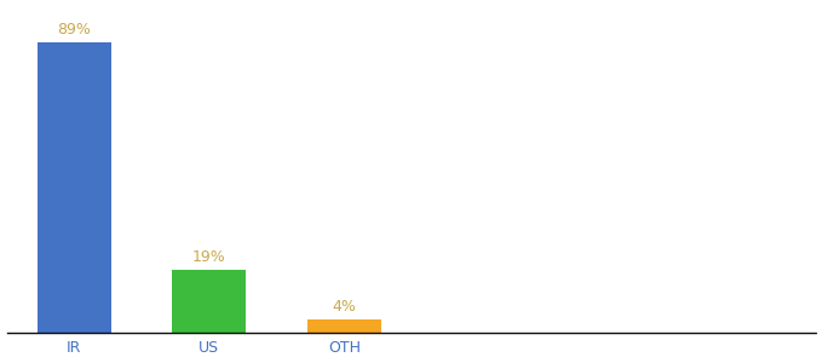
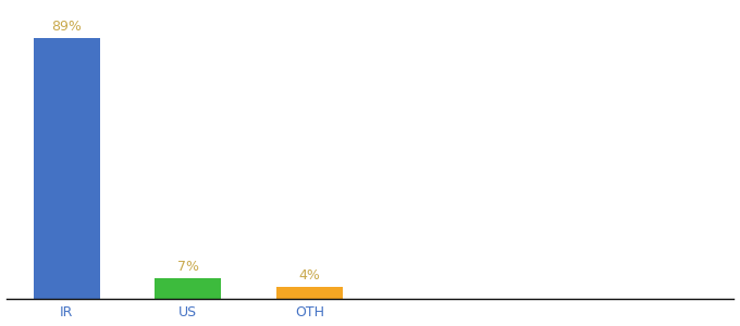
US: 19% -> 7%
